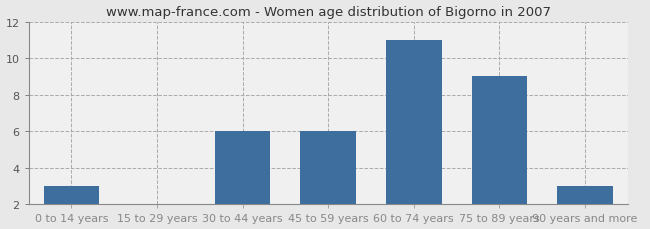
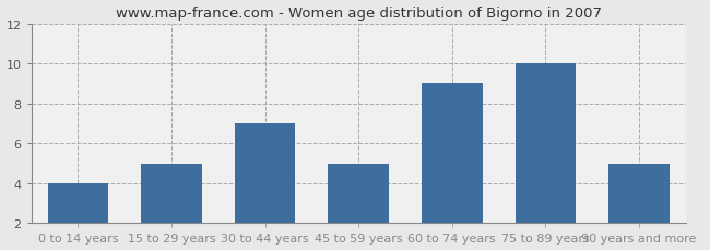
0 to 14 years: 3 -> 4
15 to 29 years: 2 -> 5
30 to 44 years: 6 -> 7
45 to 59 years: 6 -> 5
60 to 74 years: 11 -> 9
75 to 89 years: 9 -> 10
90 years and more: 3 -> 5
